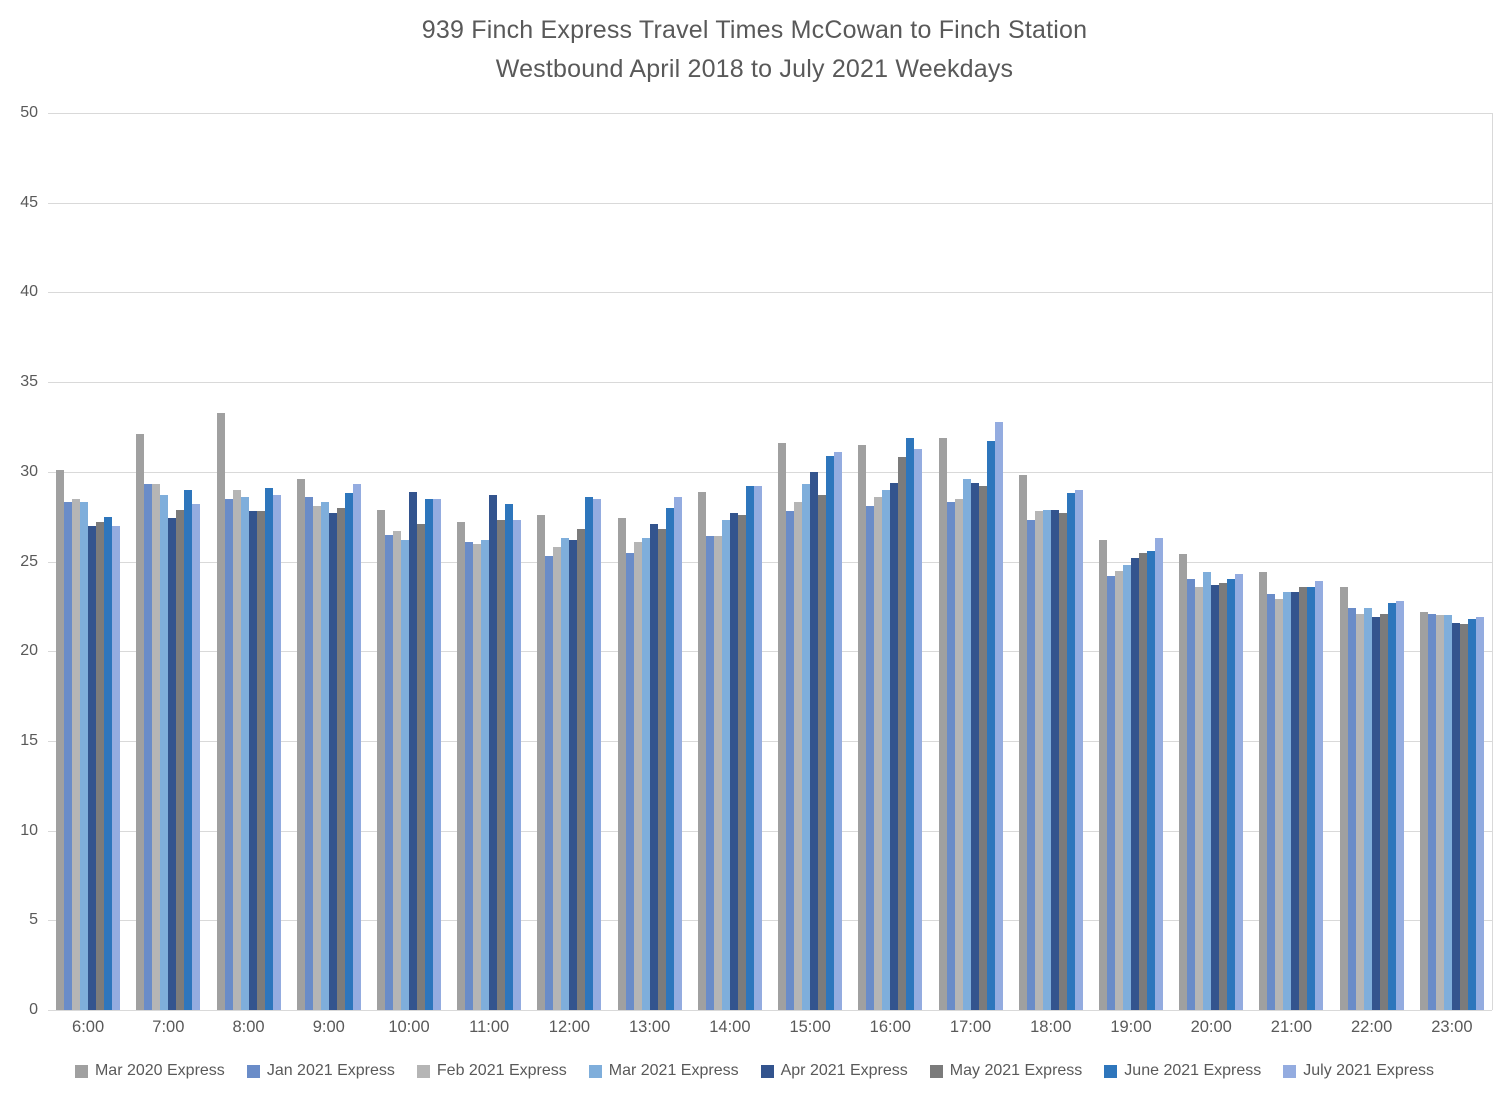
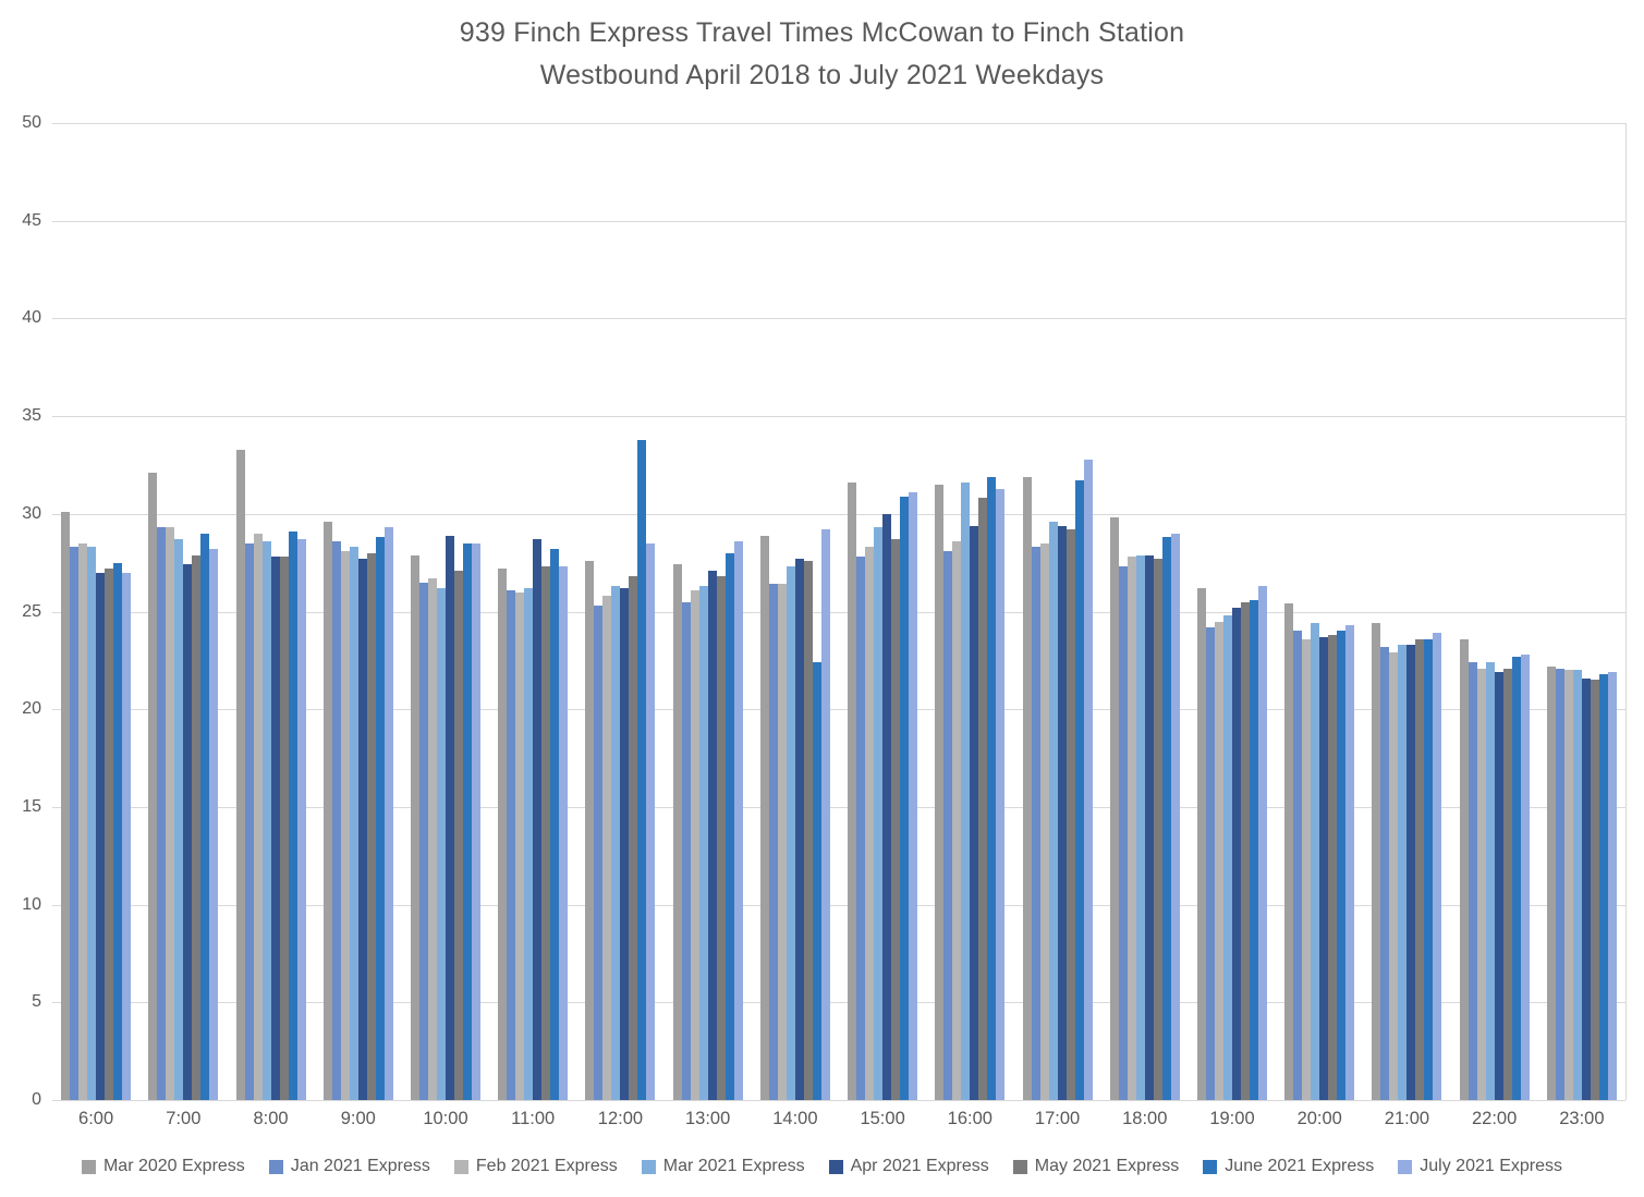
June 2021 Express/12:00: 28.6 -> 33.8
June 2021 Express/14:00: 29.2 -> 22.4
Mar 2021 Express/16:00: 29.0 -> 31.6
